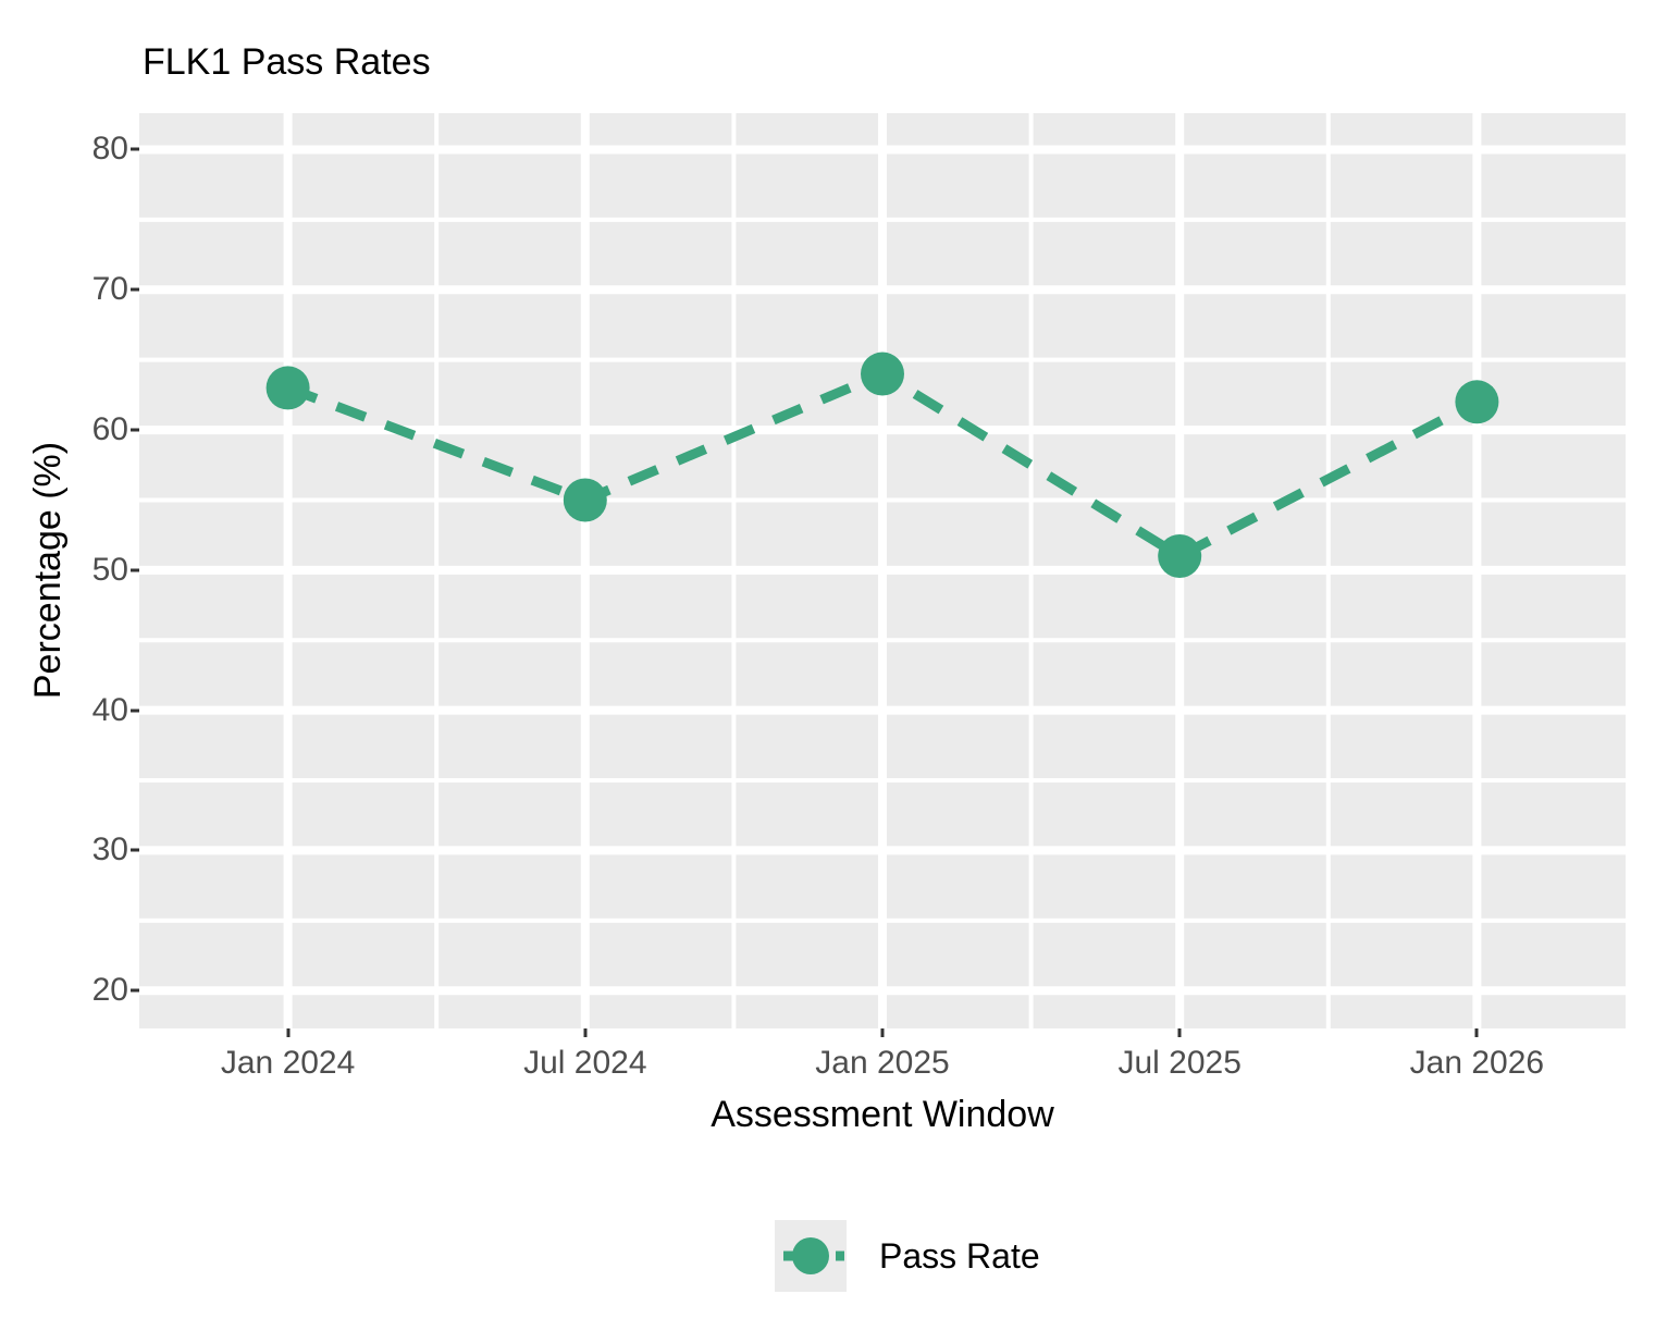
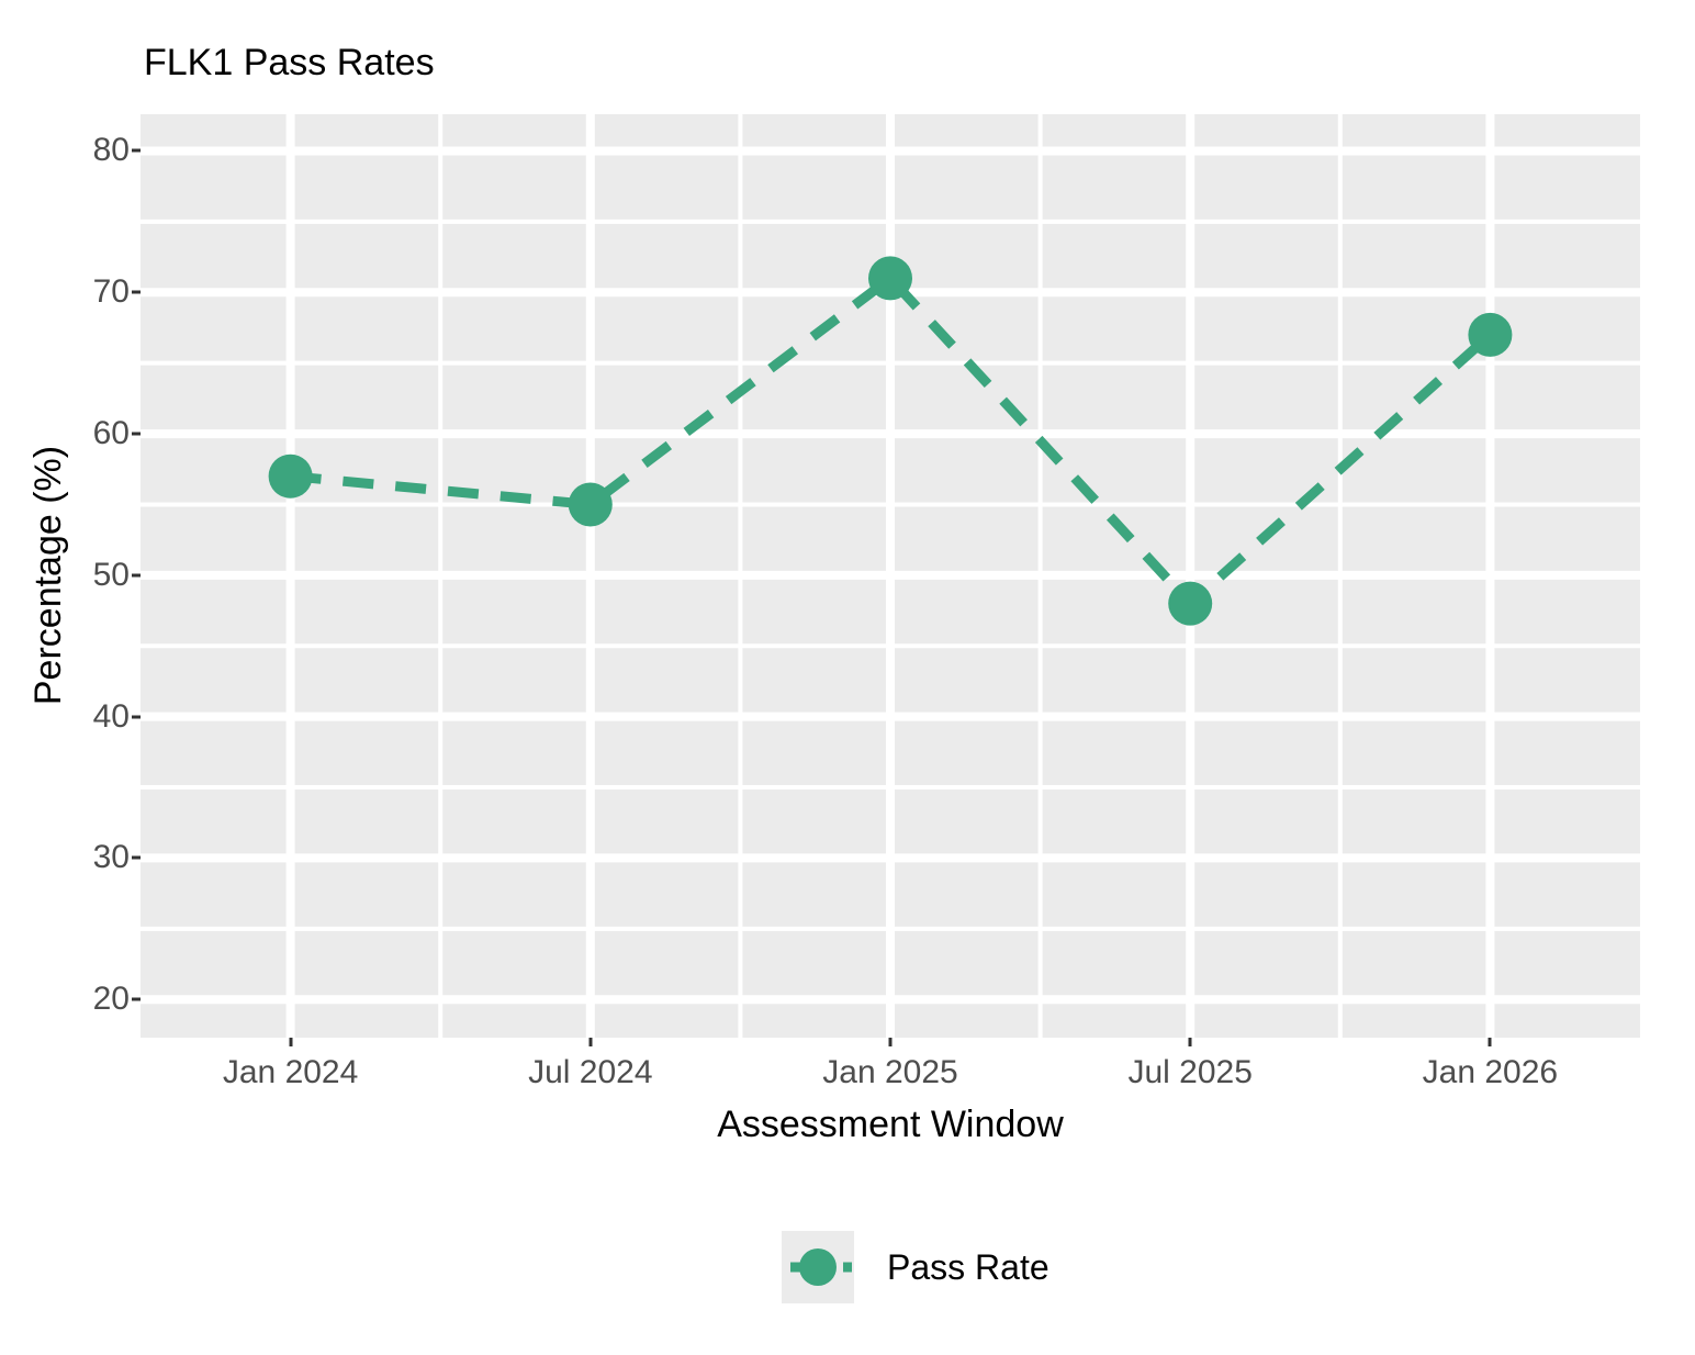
Jan 2024: 63 -> 57
Jan 2025: 64 -> 71
Jul 2025: 51 -> 48
Jan 2026: 62 -> 67
